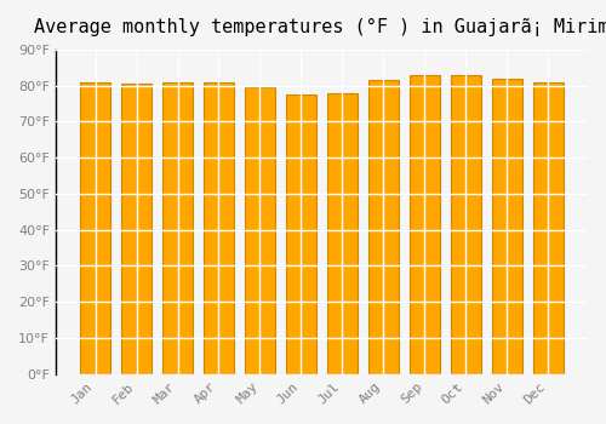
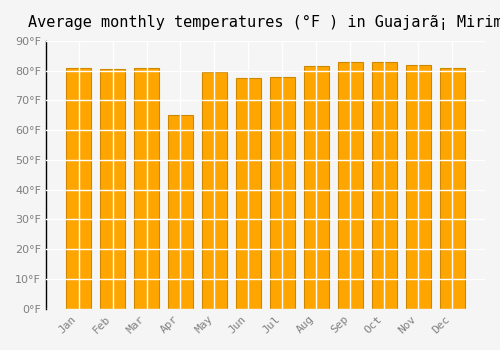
Apr: 81.0°F -> 65.0°F
